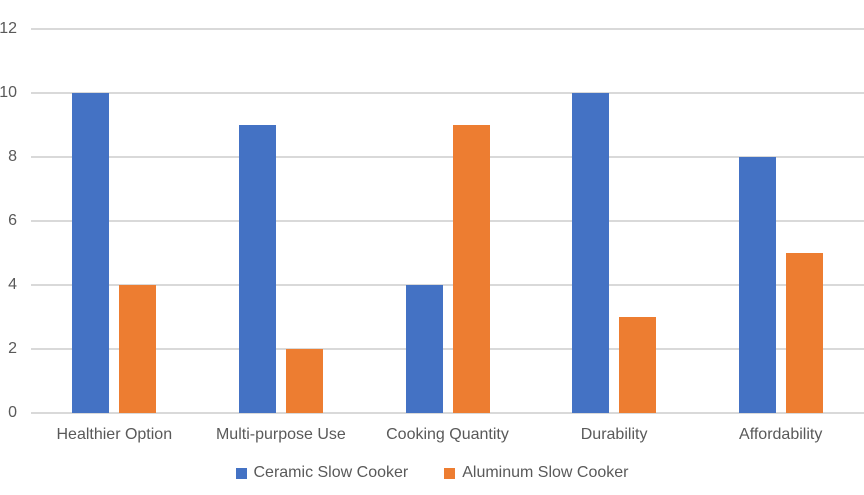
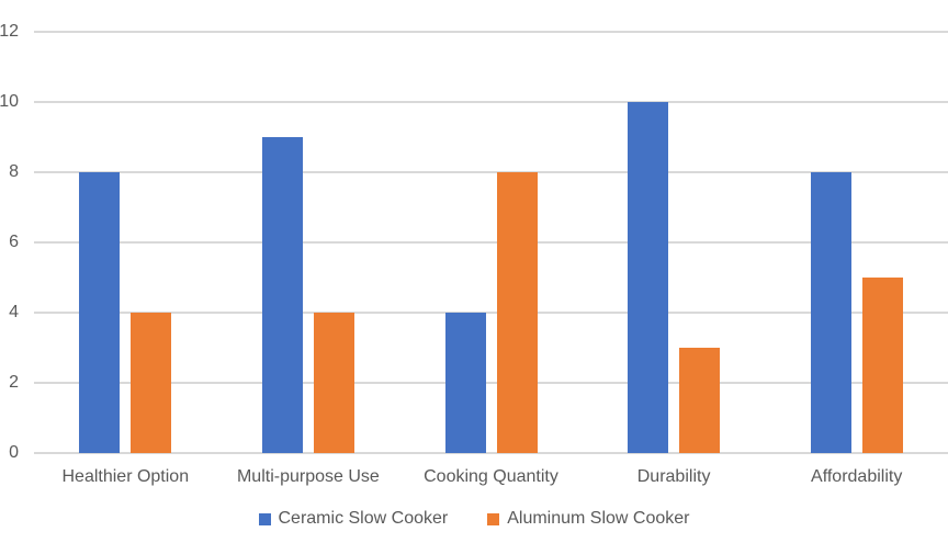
Ceramic Slow Cooker/Healthier Option: 10 -> 8
Aluminum Slow Cooker/Multi-purpose Use: 2 -> 4
Aluminum Slow Cooker/Cooking Quantity: 9 -> 8
